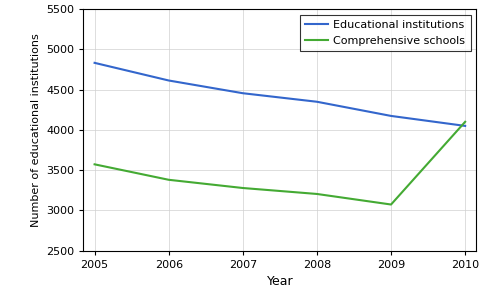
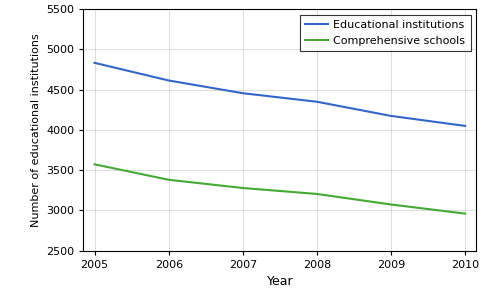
Comprehensive schools/2010: 4100 -> 2960
